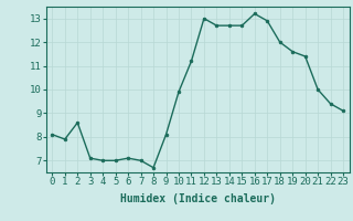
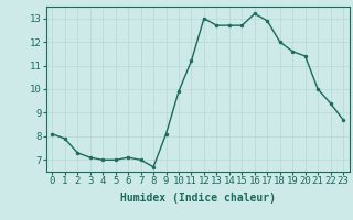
2: 8.6 -> 7.3
23: 9.1 -> 8.7
